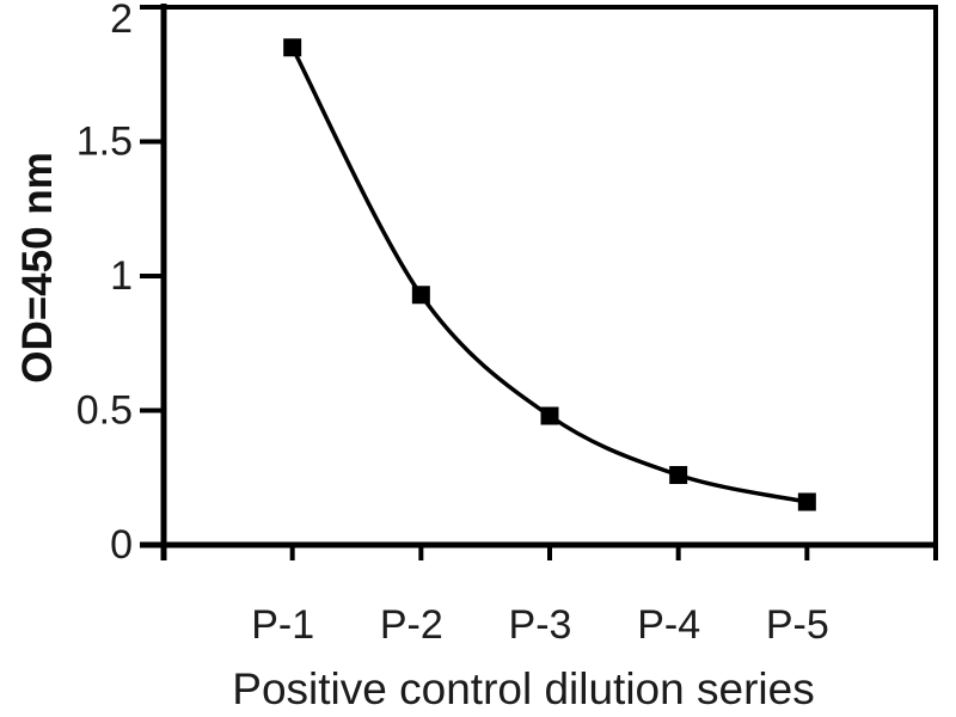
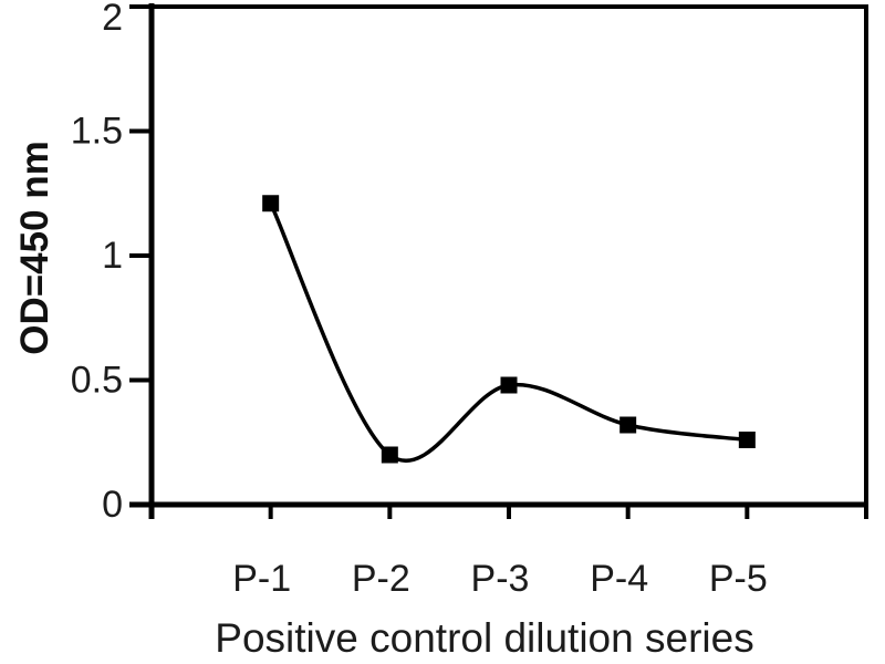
P-1: 1.85 -> 1.21
P-2: 0.93 -> 0.20
P-4: 0.26 -> 0.32
P-5: 0.16 -> 0.26
